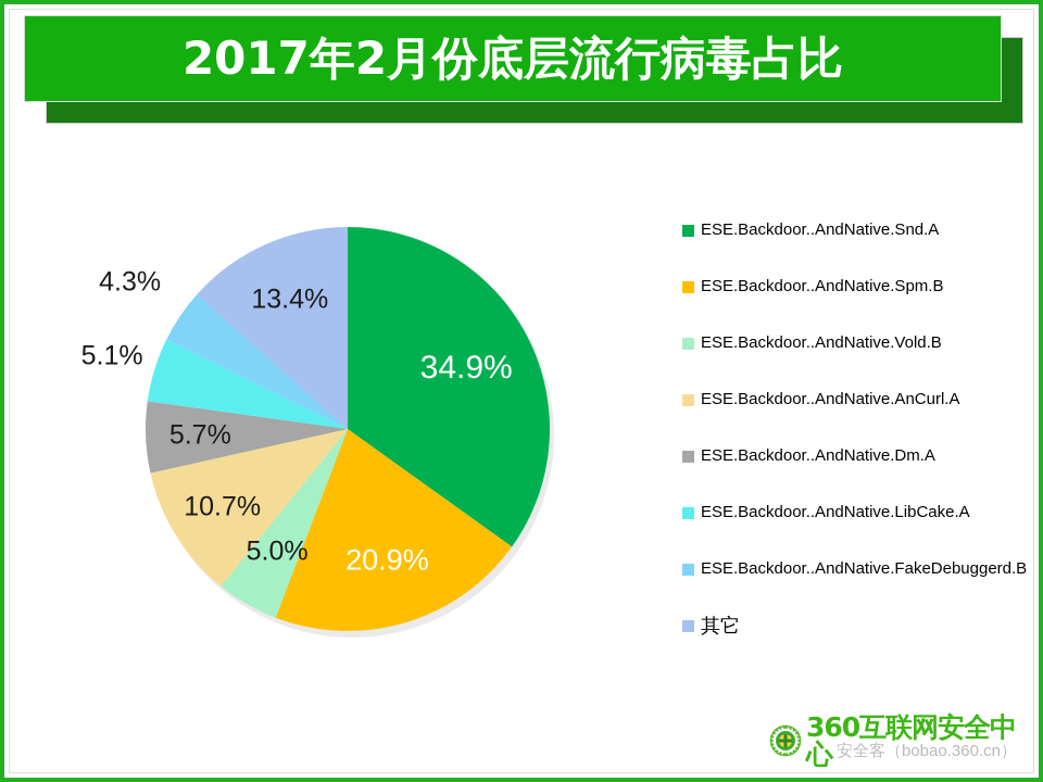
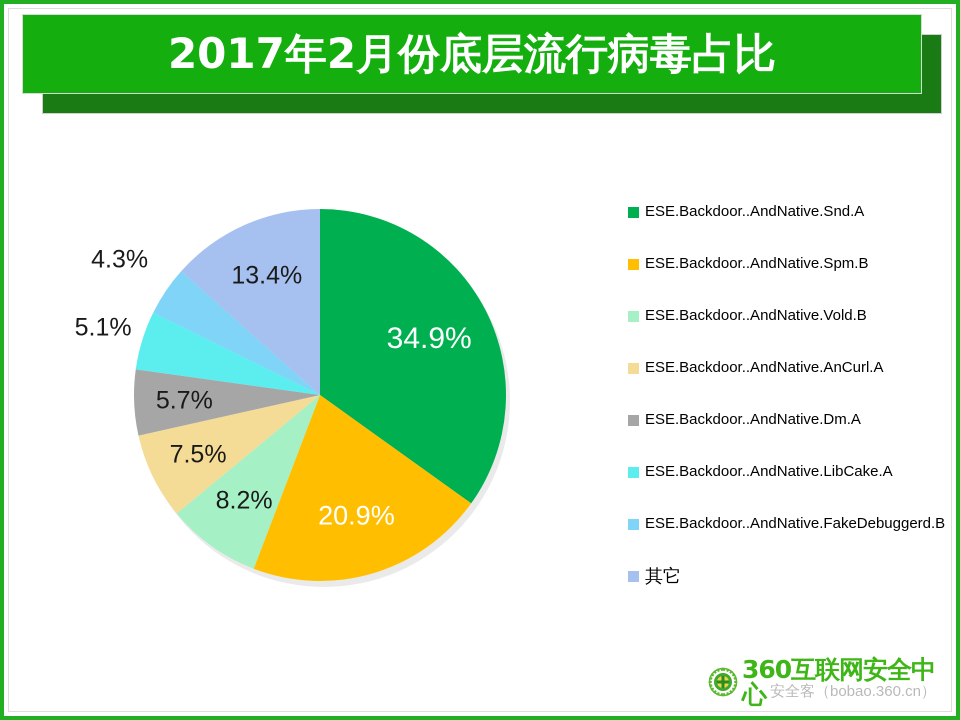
ESE.Backdoor..AndNative.Vold.B: 5.0% -> 8.2%
ESE.Backdoor..AndNative.AnCurl.A: 10.7% -> 7.5%
